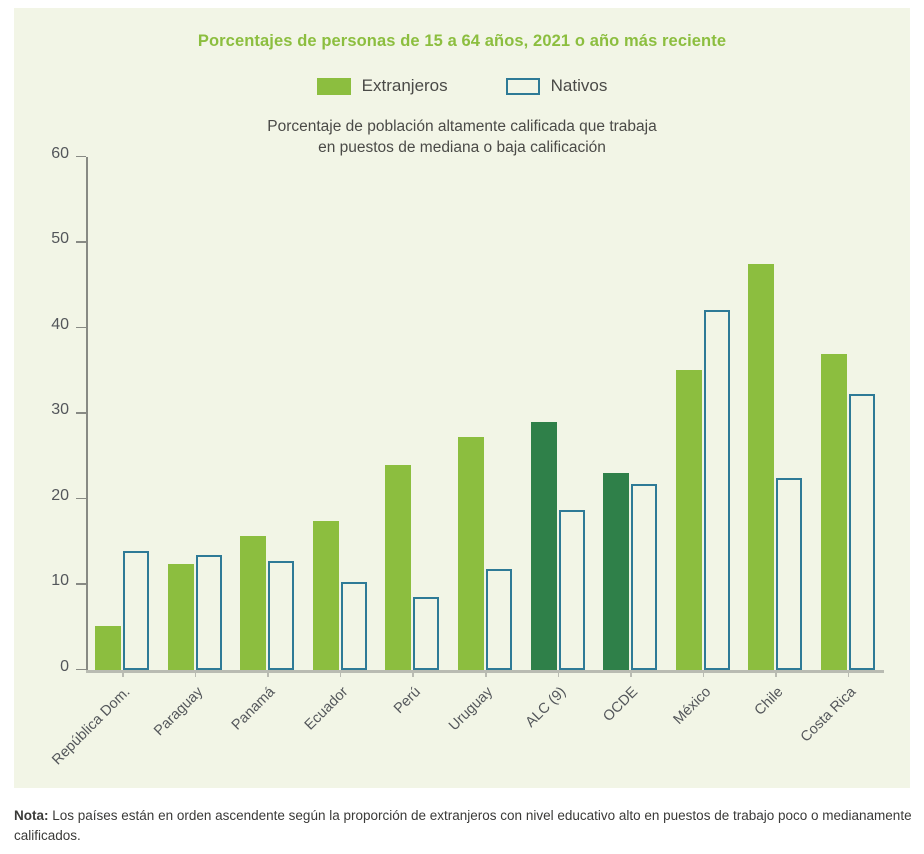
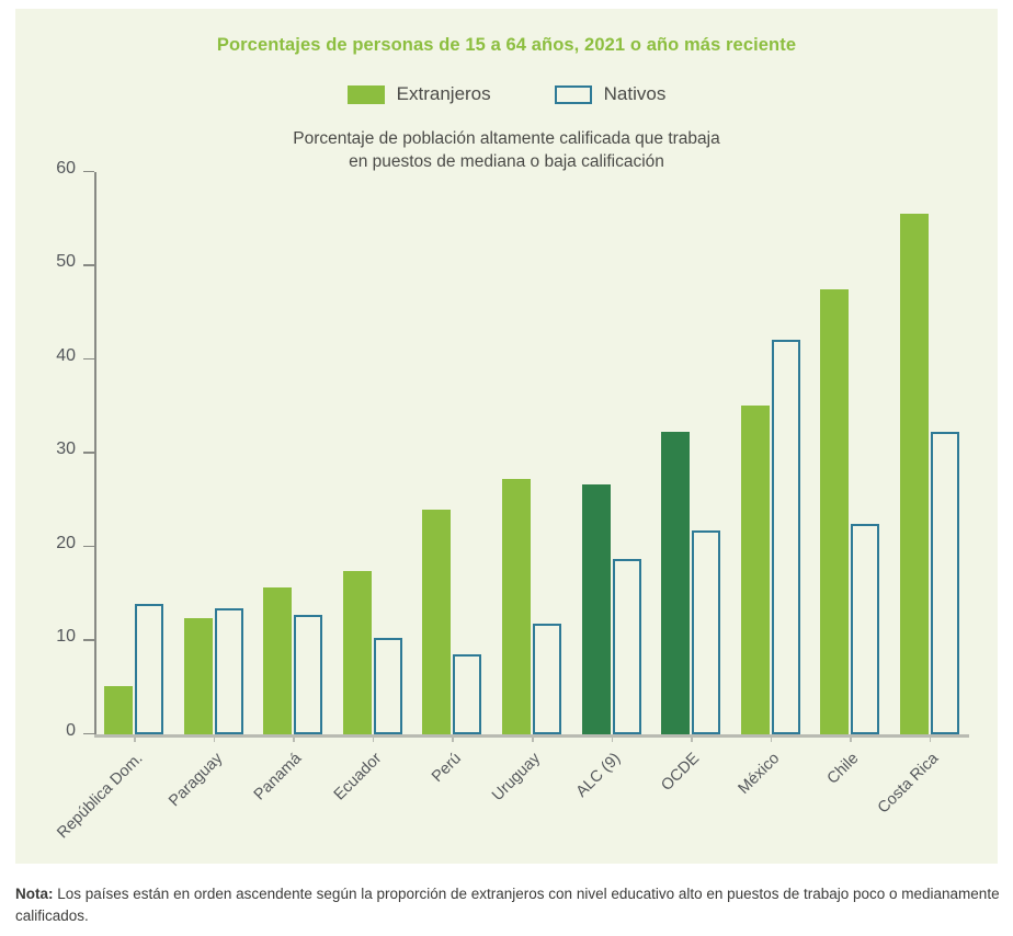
Extranjeros/ALC (9): 29 -> 27
Extranjeros/OCDE: 23 -> 32
Extranjeros/Costa Rica: 37 -> 56
